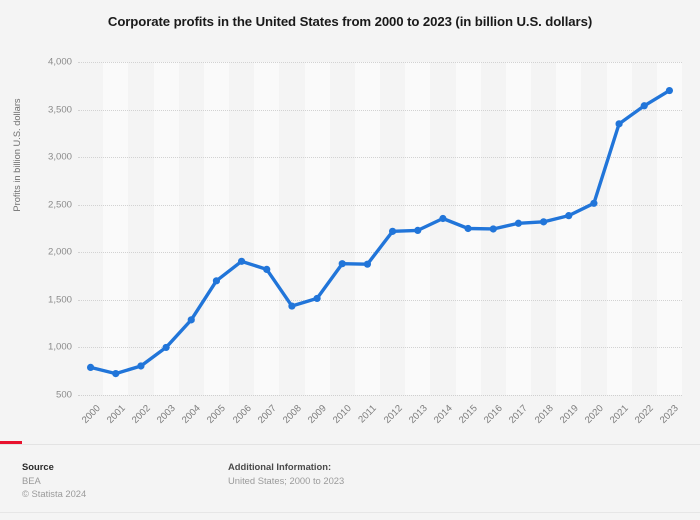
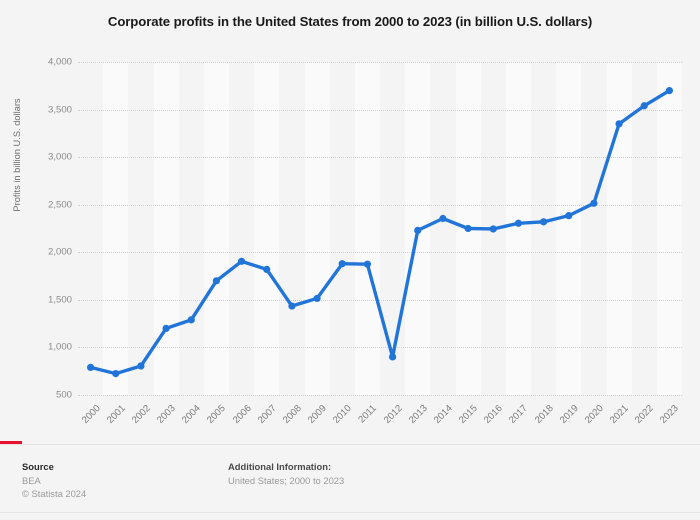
2003: 1000 -> 1200
2012: 2200 -> 900
